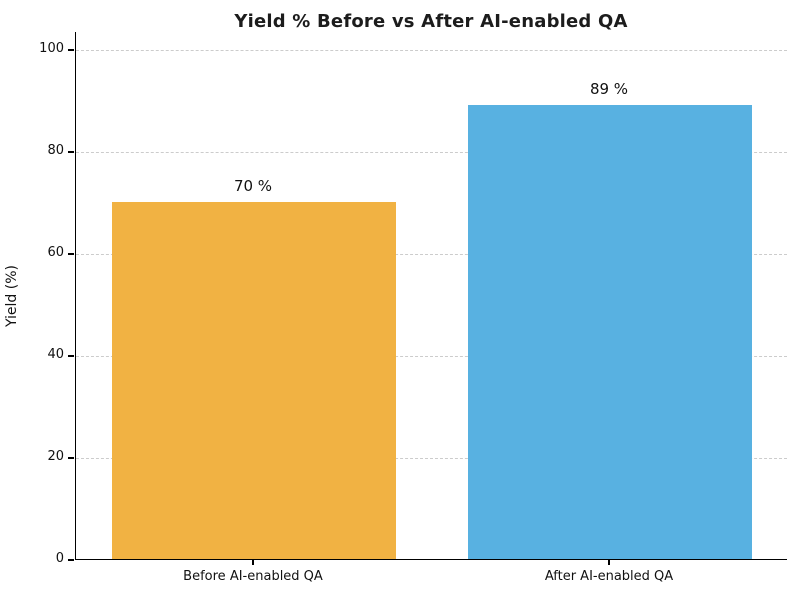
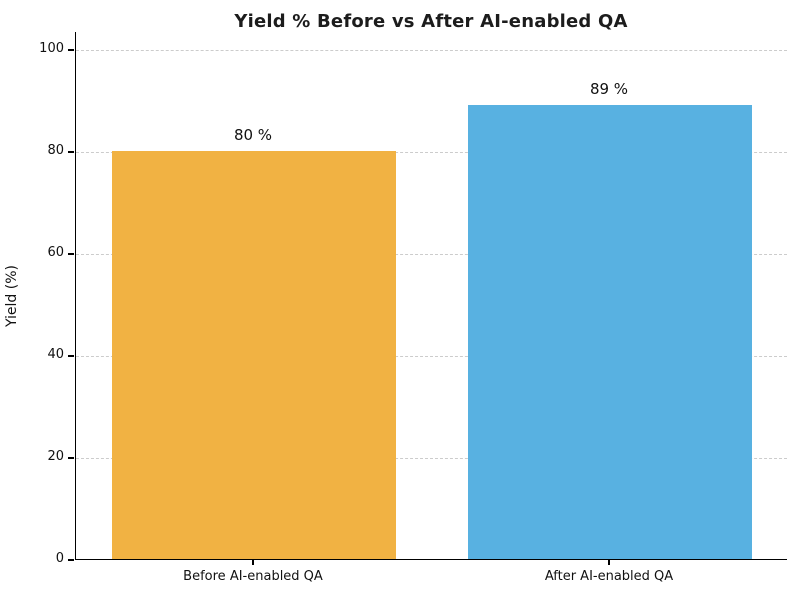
Before AI-enabled QA: 70 -> 80
